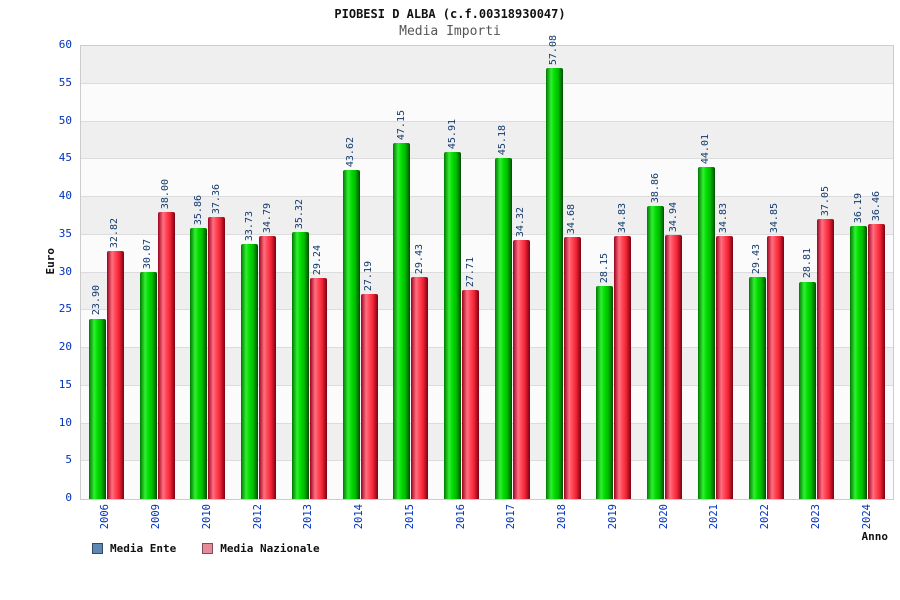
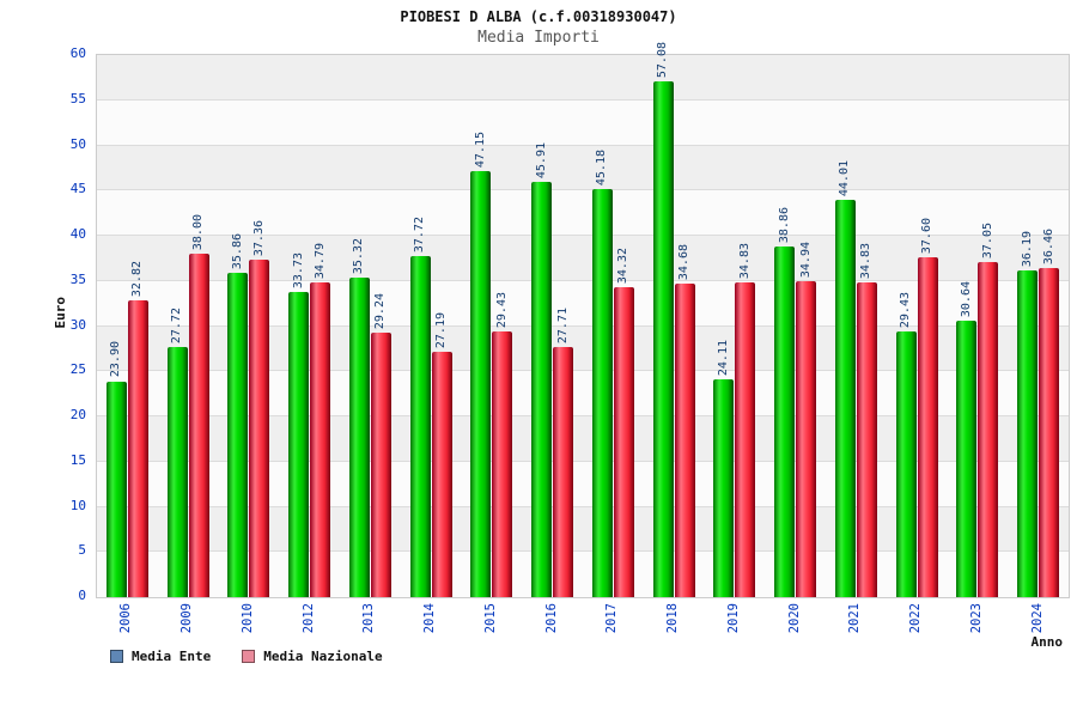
Media Ente/2009: 30.07 -> 27.72
Media Ente/2014: 43.62 -> 37.72
Media Ente/2019: 28.15 -> 24.11
Media Nazionale/2022: 34.85 -> 37.60
Media Ente/2023: 28.81 -> 30.64
